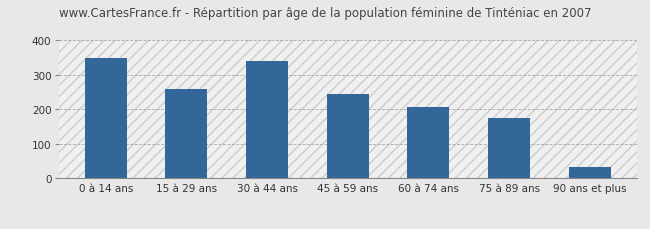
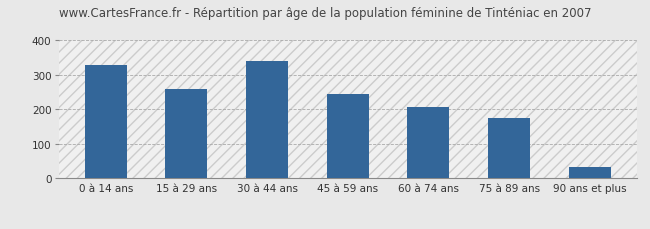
0 à 14 ans: 350 -> 328
